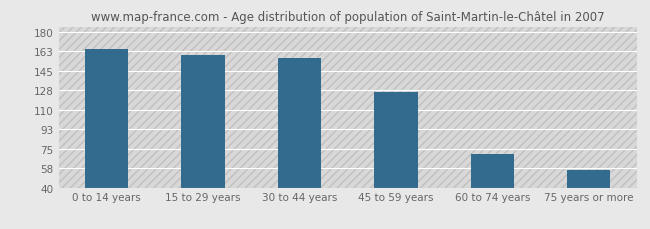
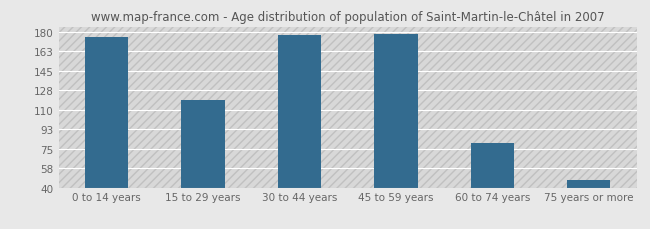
0 to 14 years: 165 -> 176
15 to 29 years: 159 -> 119
30 to 44 years: 157 -> 177
45 to 59 years: 126 -> 178
60 to 74 years: 70 -> 80
75 years or more: 56 -> 47
